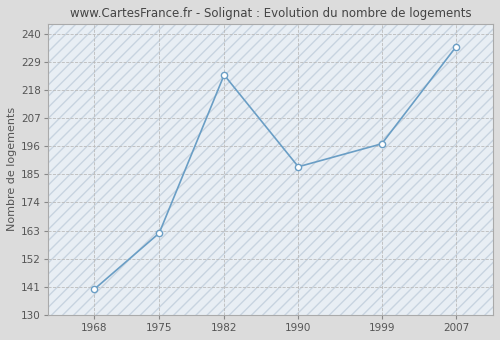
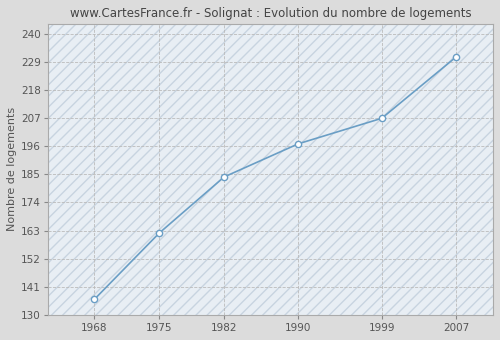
1968: 140 -> 136
1982: 224 -> 184
1990: 188 -> 197
1999: 197 -> 207
2007: 235 -> 231
